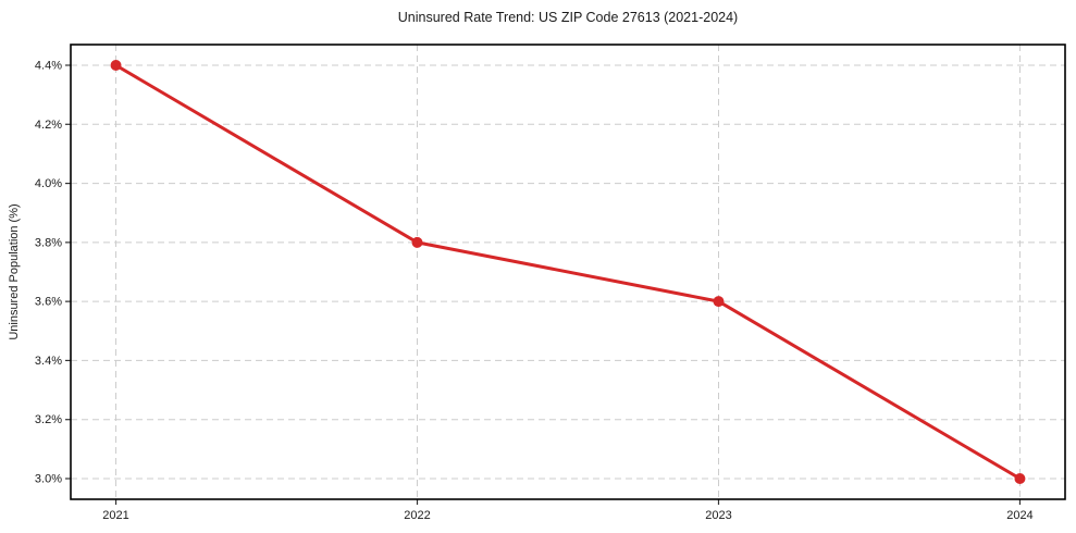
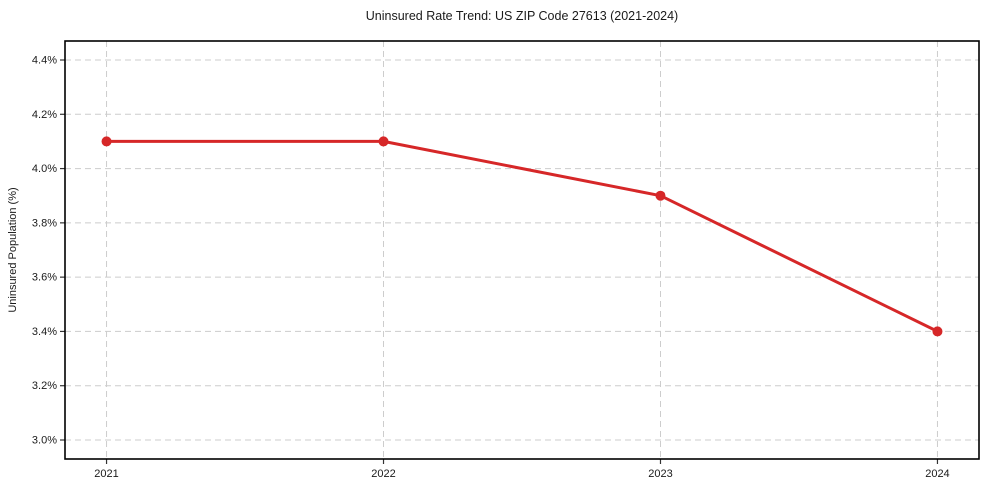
2021: 4.4% -> 4.1%
2022: 3.8% -> 4.1%
2023: 3.6% -> 3.9%
2024: 3.0% -> 3.4%
